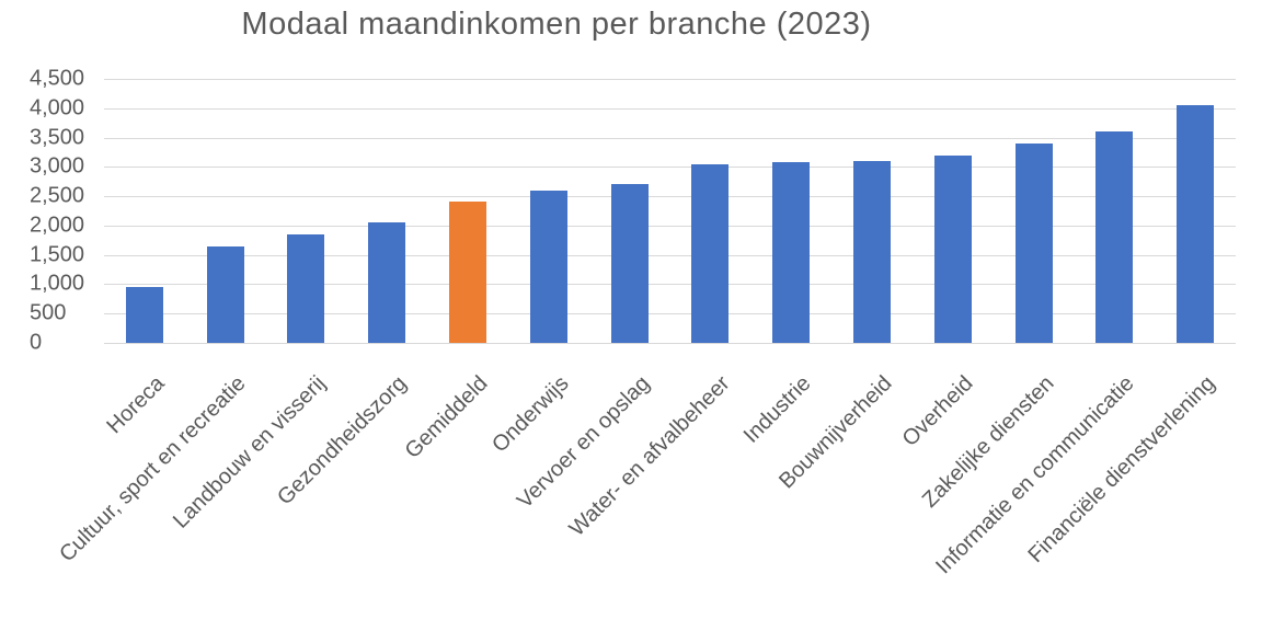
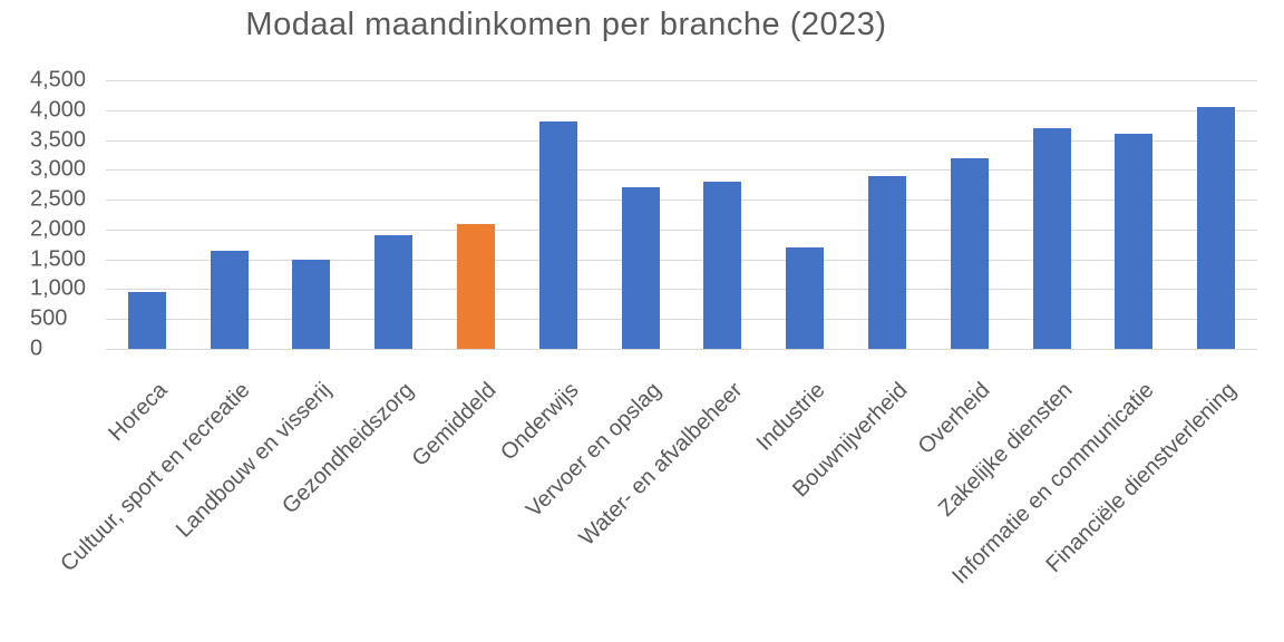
Landbouw en visserij: 1800 -> 1500
Gezondheidszorg: 2000 -> 1900
Gemiddeld: 2400 -> 2100
Onderwijs: 2600 -> 3800
Water- en afvalbeheer: 3000 -> 2800
Industrie: 3100 -> 1700
Bouwnijverheid: 3100 -> 2900
Zakelijke diensten: 3400 -> 3700
